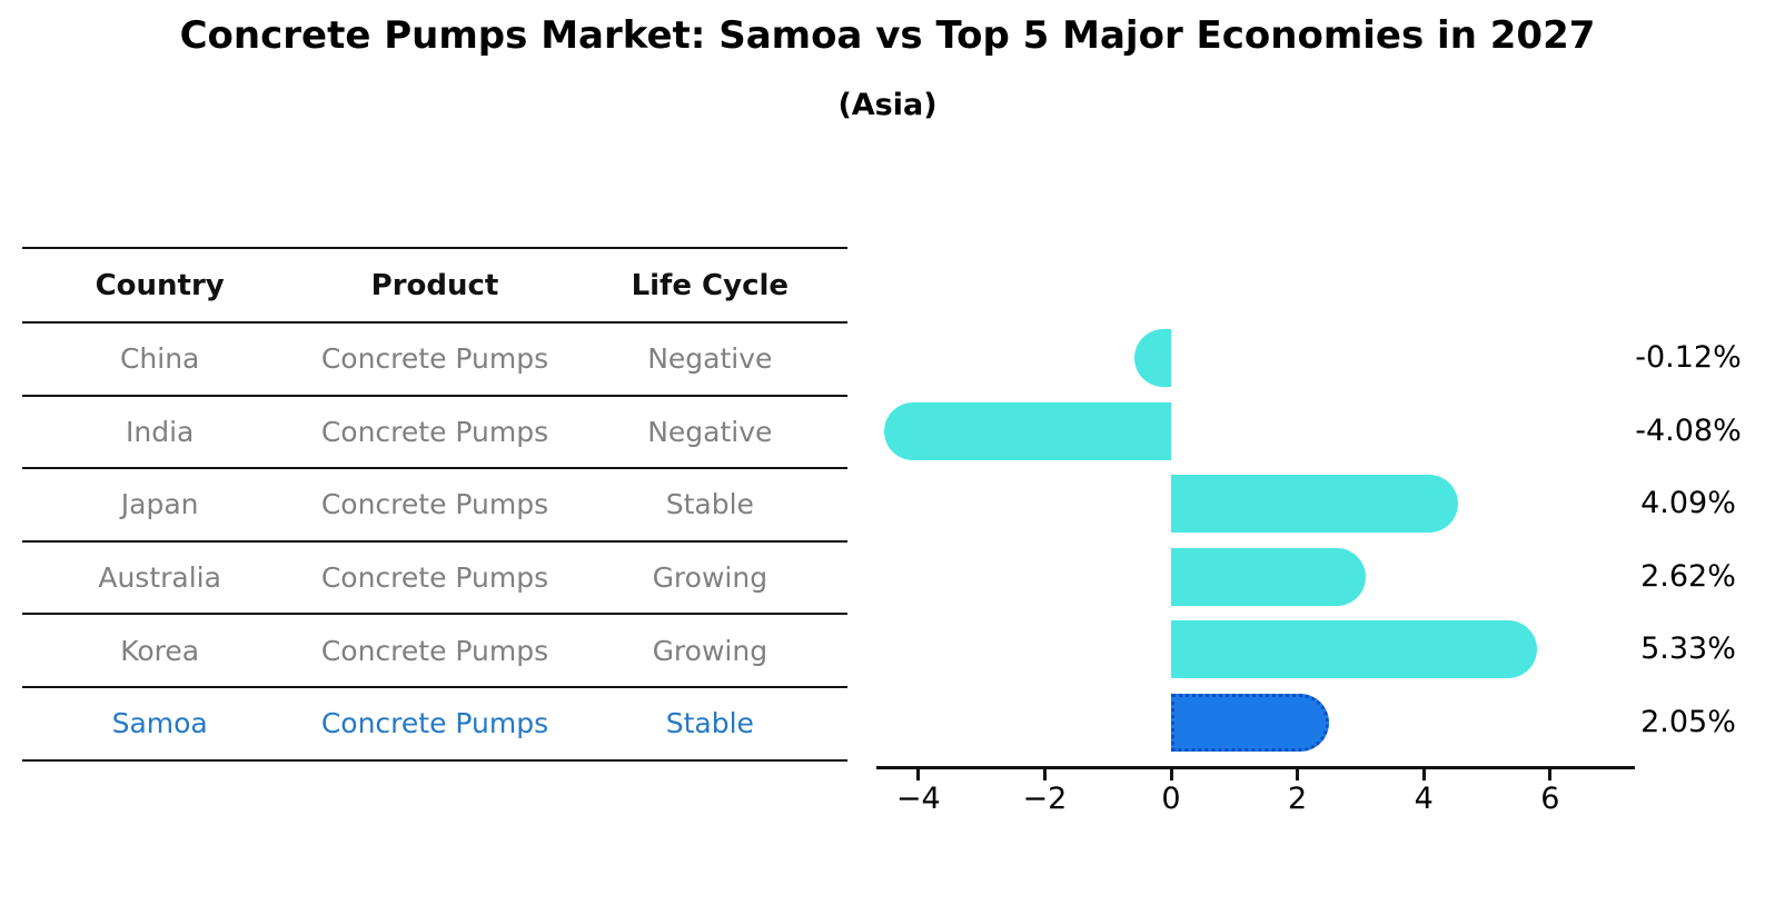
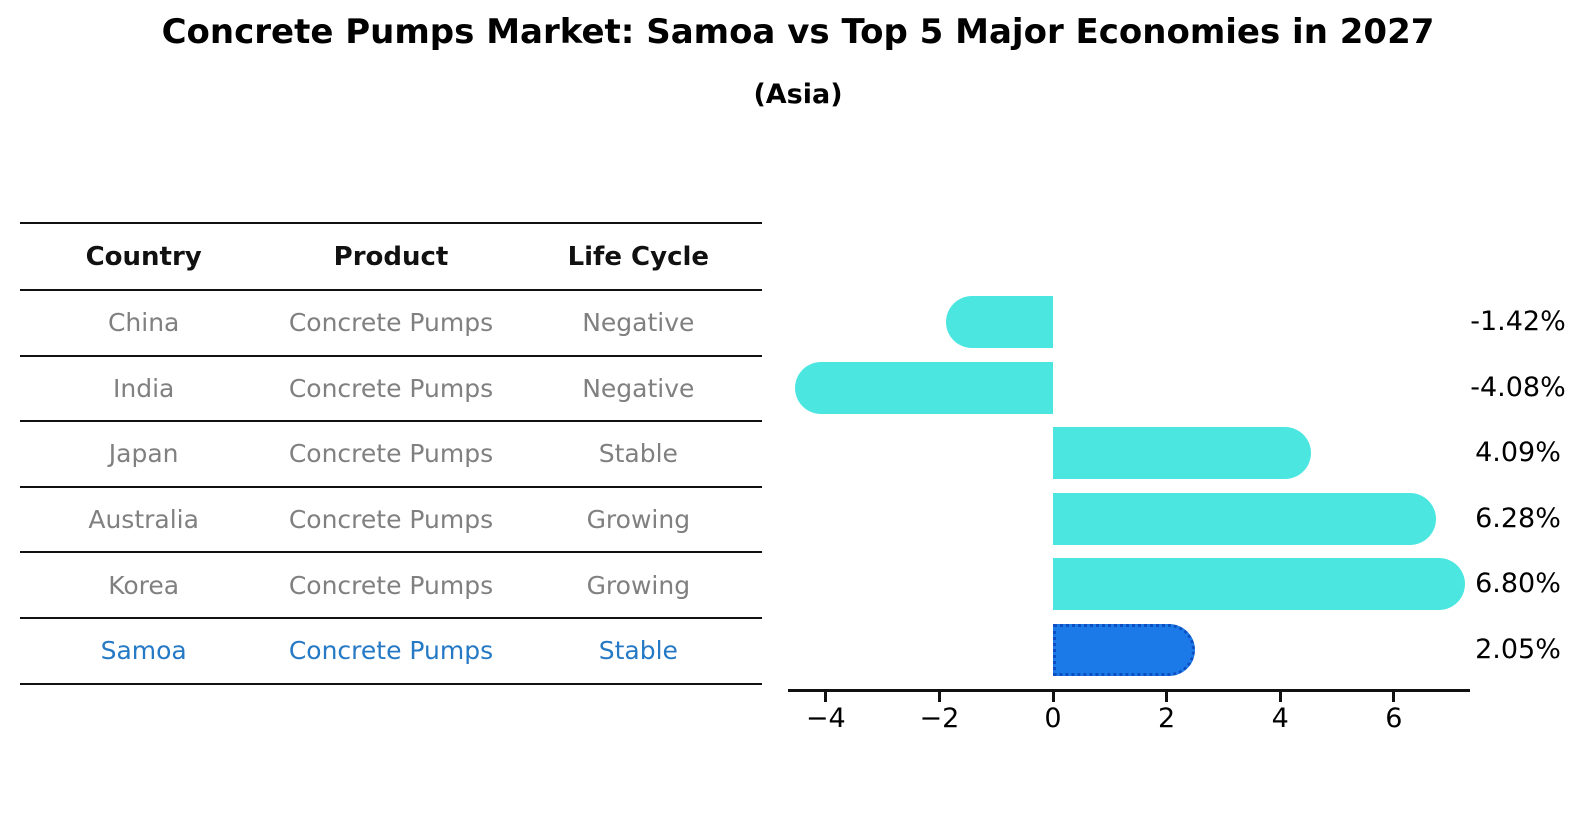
China: -0.12% -> -1.42%
Australia: 2.62% -> 6.28%
Korea: 5.33% -> 6.80%
